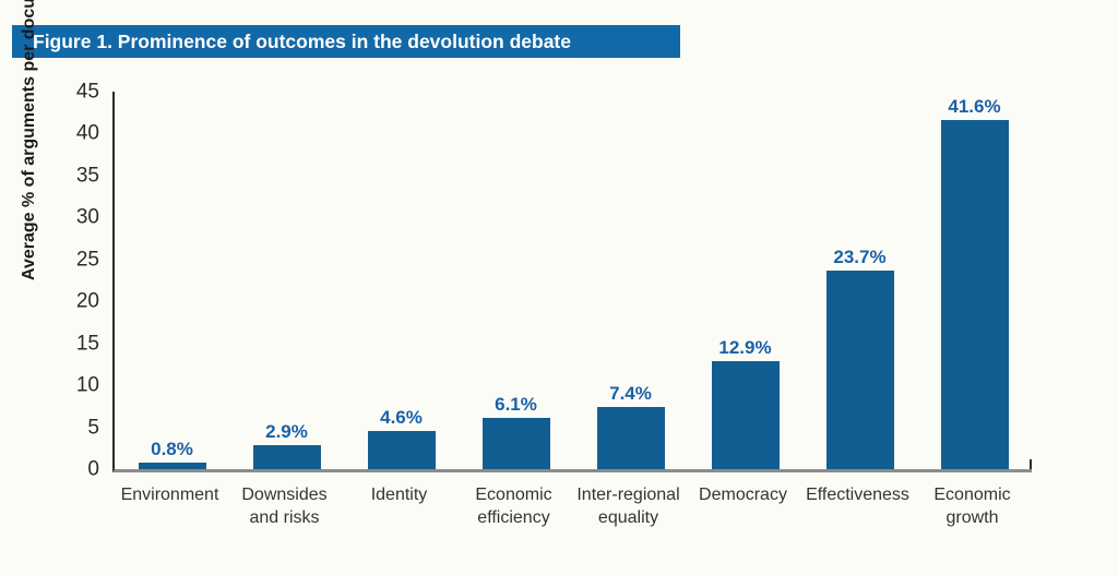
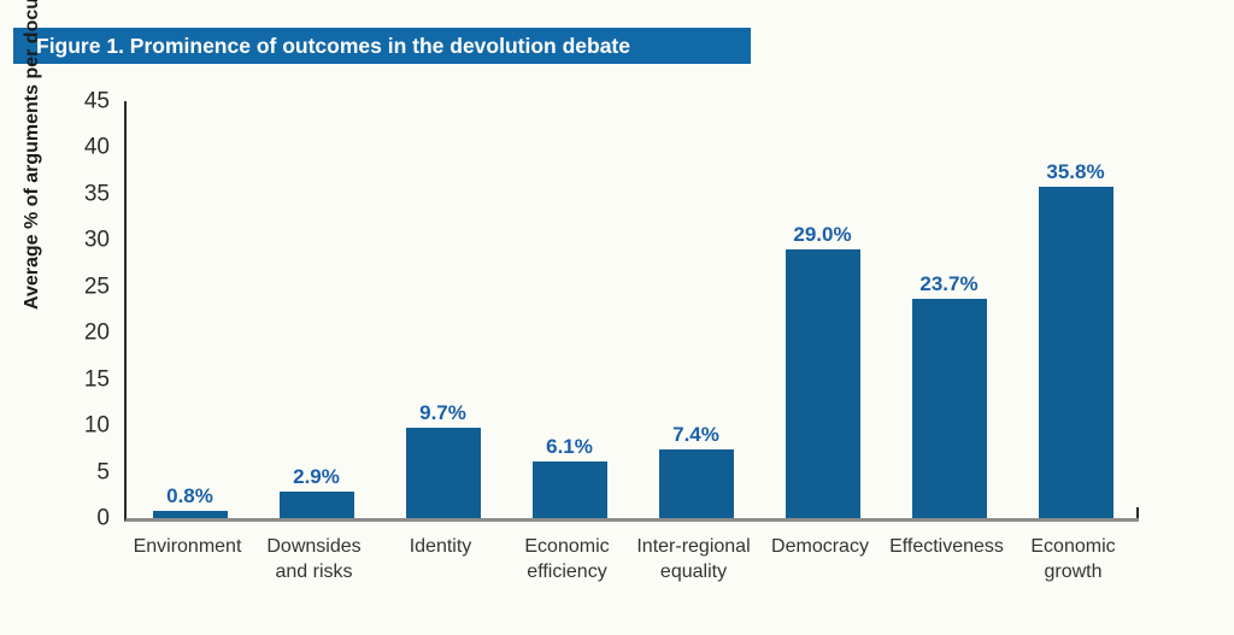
Identity: 4.6% -> 9.7%
Democracy: 12.9% -> 29.0%
Economic growth: 41.6% -> 35.8%
